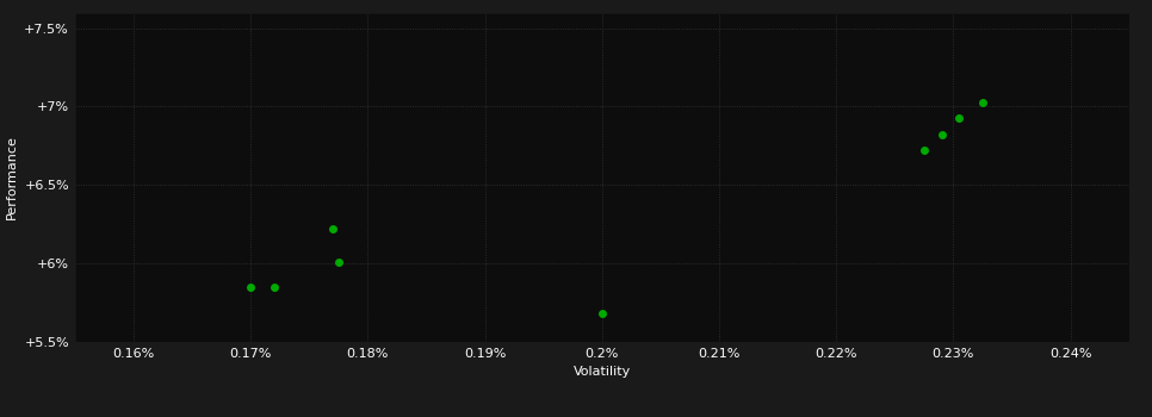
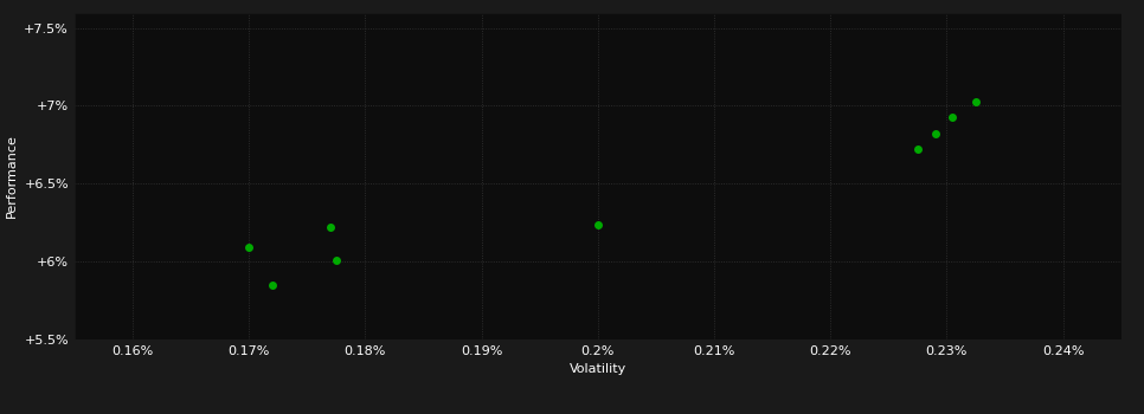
0.17%: 5.85% -> 6.09%
0.2%: 5.68% -> 6.24%
